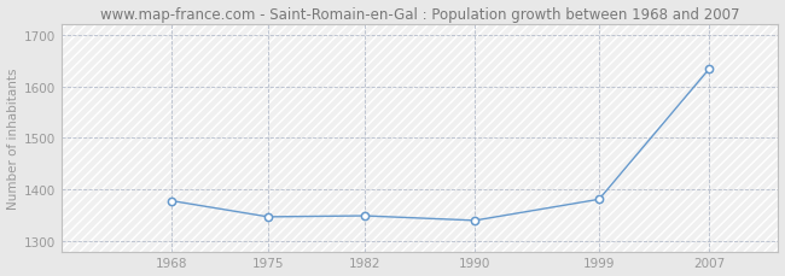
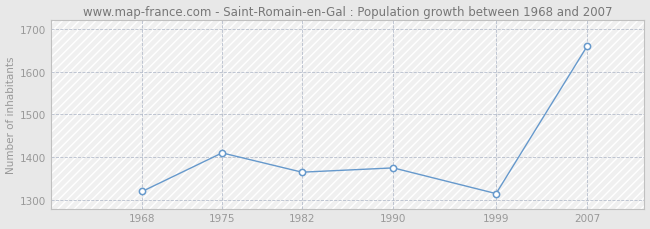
1968: 1378 -> 1320
1975: 1347 -> 1410
1982: 1349 -> 1365
1990: 1340 -> 1375
1999: 1381 -> 1315
2007: 1634 -> 1660
